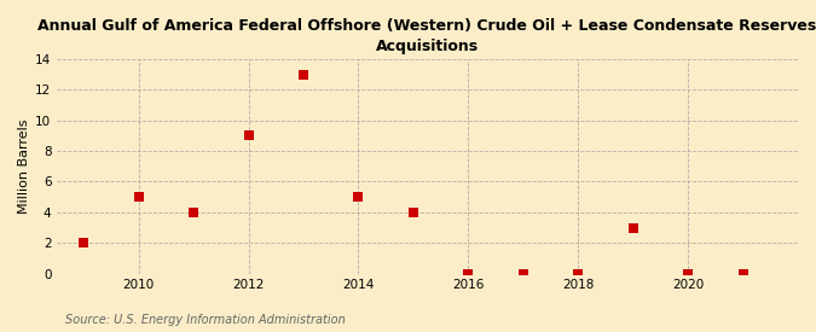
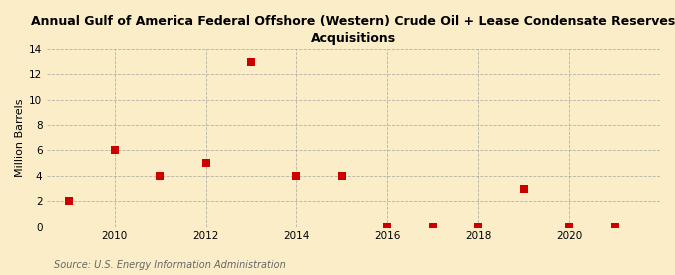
2010: 5 -> 6
2012: 9 -> 5
2014: 5 -> 4
